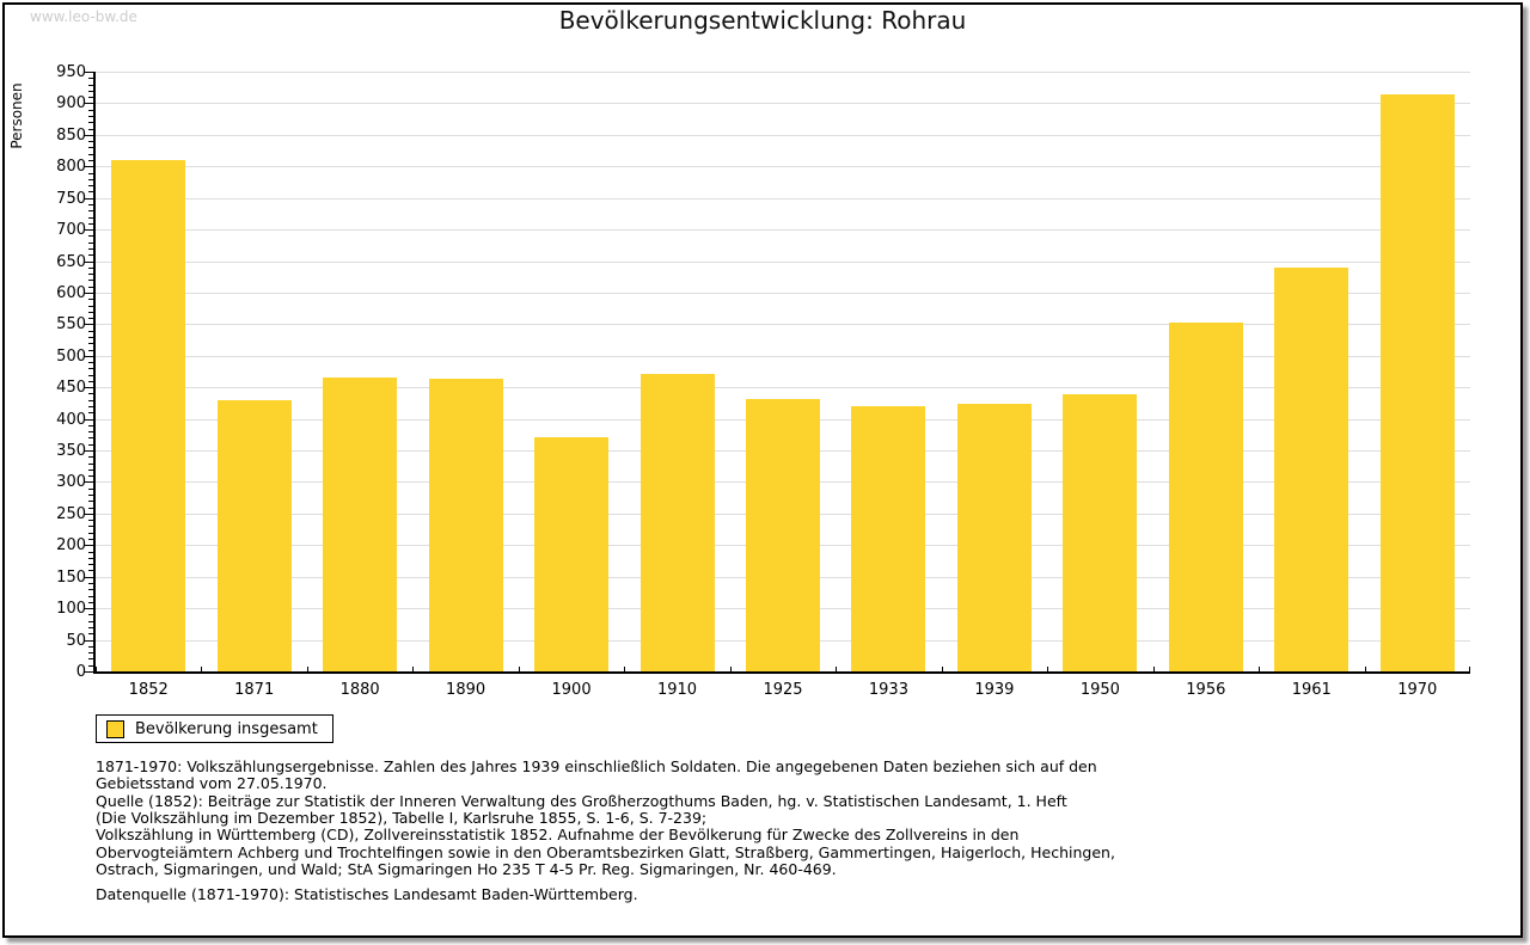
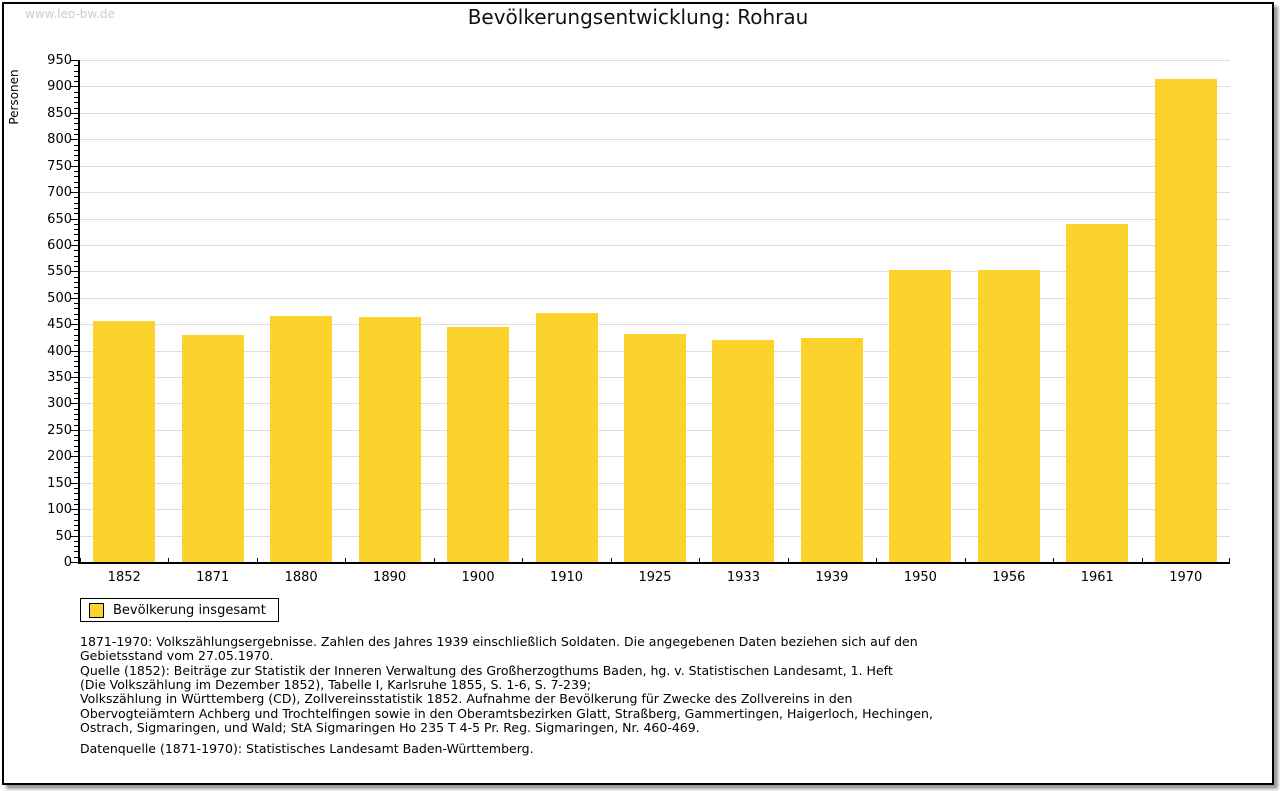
1852: 810 -> 460
1900: 370 -> 440
1950: 440 -> 550
